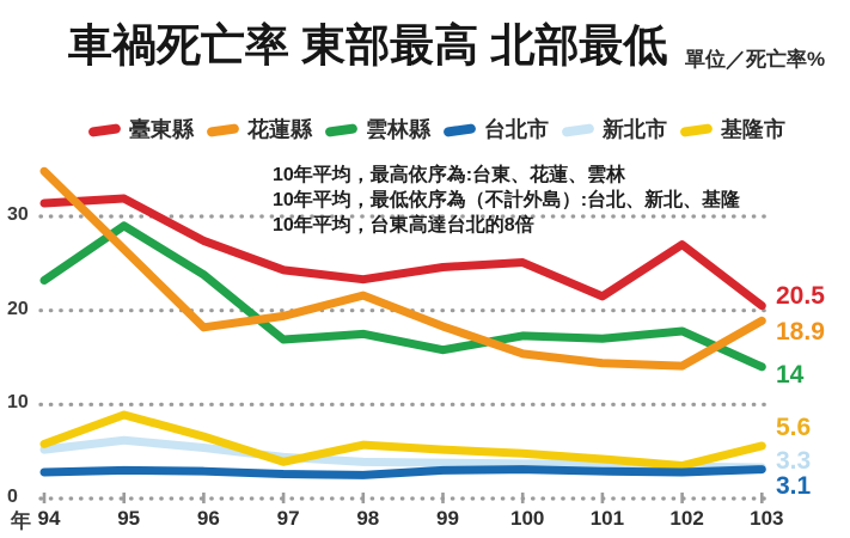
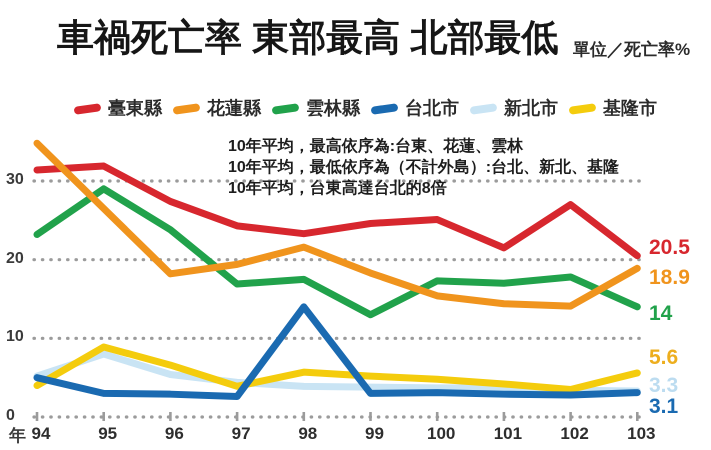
台北市/94: 3 -> 5
基隆市/94: 6 -> 4
新北市/95: 6 -> 8
台北市/98: 2 -> 14
雲林縣/99: 16 -> 13
